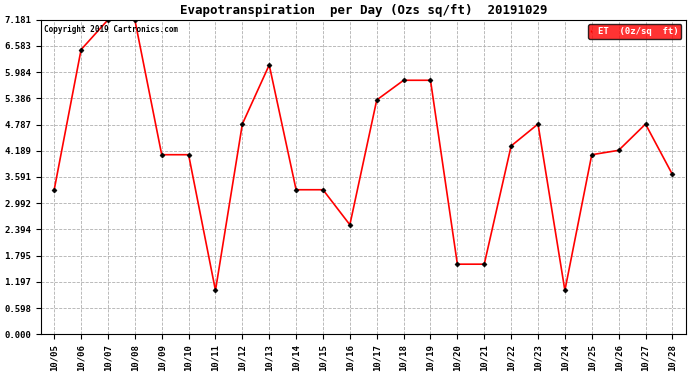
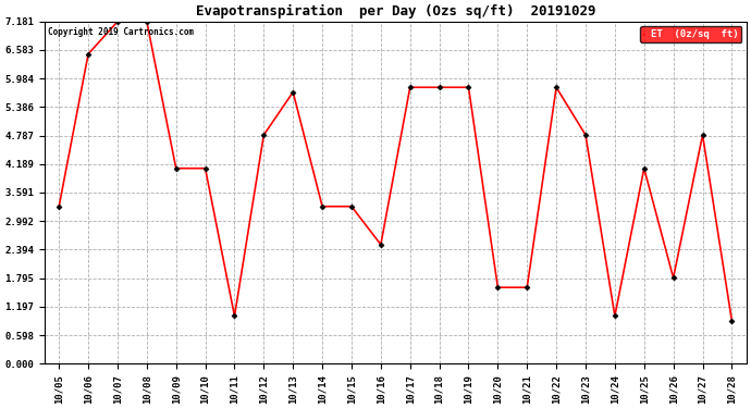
10/13: 6.15 -> 5.70
10/17: 5.35 -> 5.80
10/22: 4.30 -> 5.80
10/26: 4.20 -> 1.80
10/28: 3.65 -> 0.90
